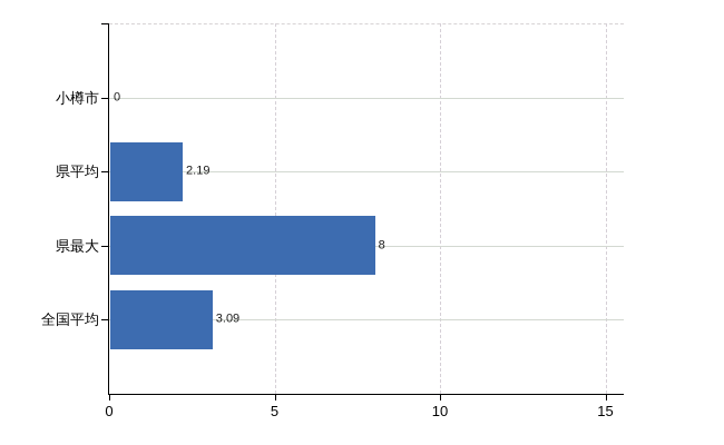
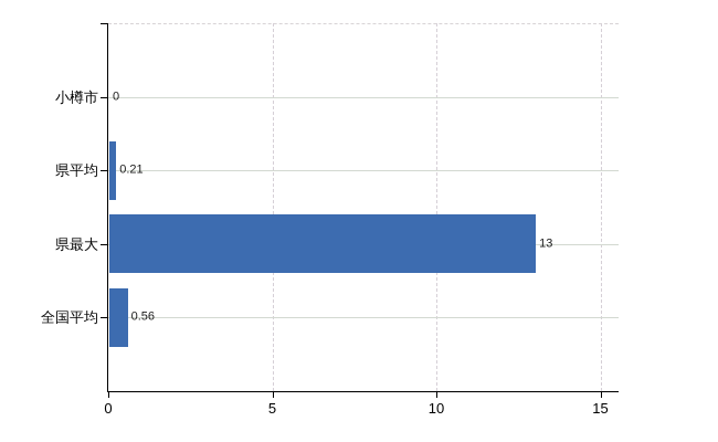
県平均: 2.19 -> 0.21
県最大: 8 -> 13
全国平均: 3.09 -> 0.56
